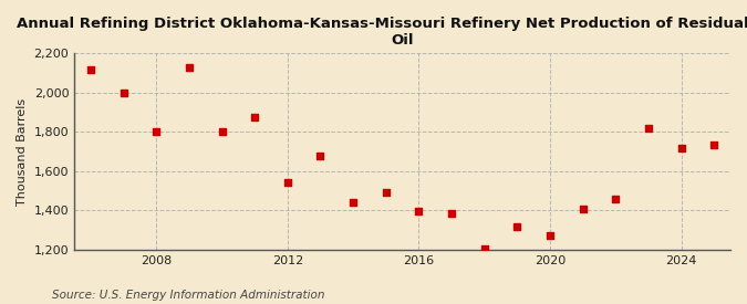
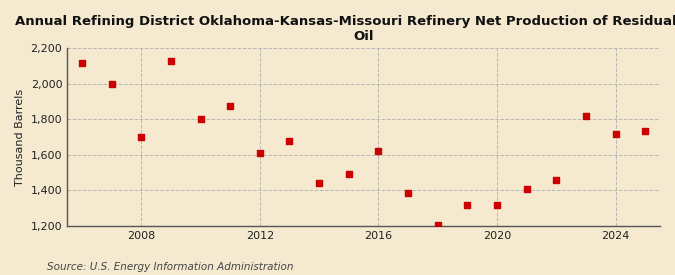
2008: 1,800 -> 1,700
2012: 1,540 -> 1,610
2016: 1,400 -> 1,620
2020: 1,280 -> 1,320
